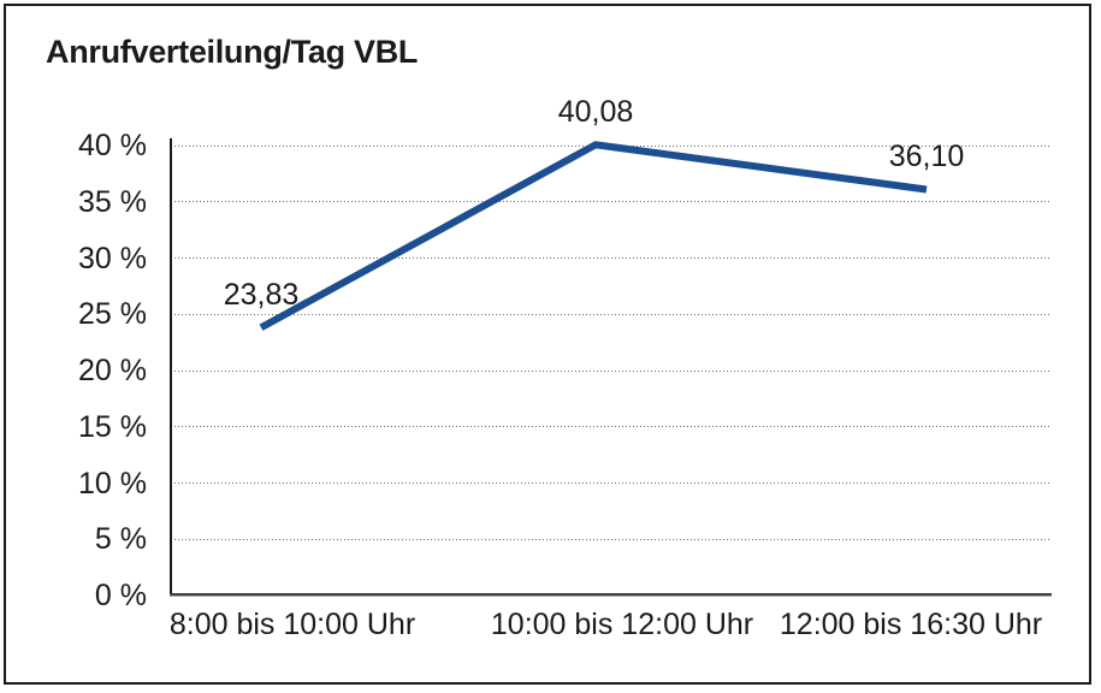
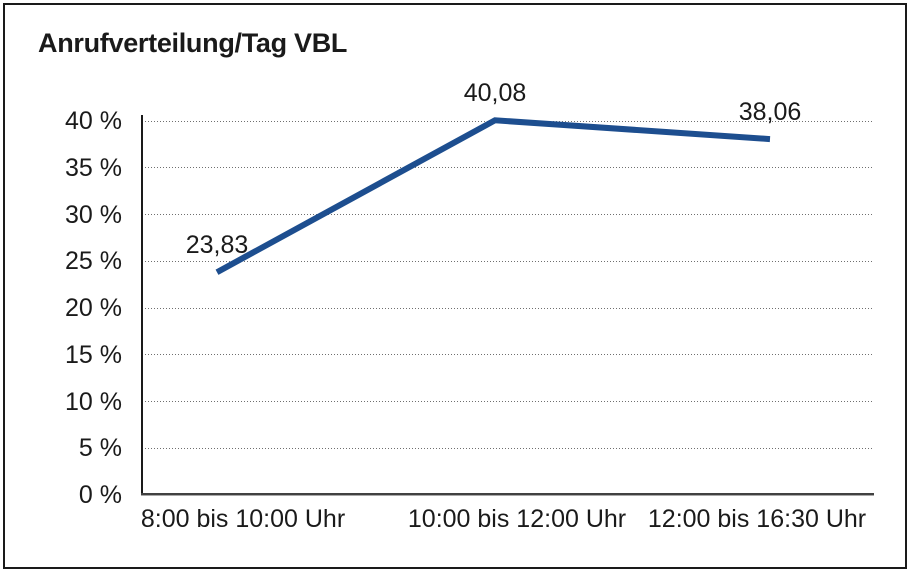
12:00 bis 16:30 Uhr: 36,10 -> 38,06
